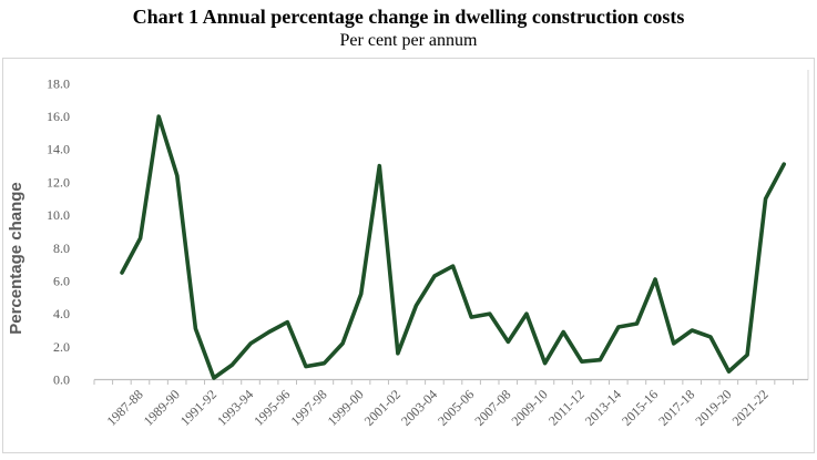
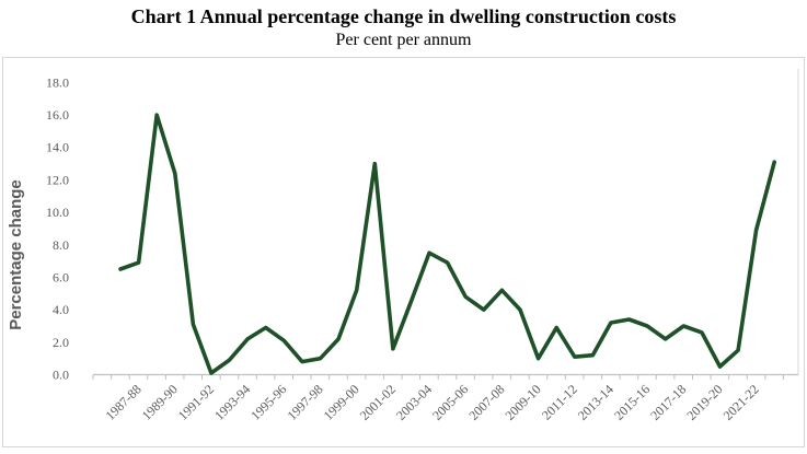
1987-88: 8.6 -> 6.9
1995-96: 3.5 -> 2.1
2003-04: 6.3 -> 7.5
2005-06: 3.8 -> 4.8
2007-08: 2.3 -> 5.2
2015-16: 6.1 -> 3.0
2021-22: 11.0 -> 8.9
